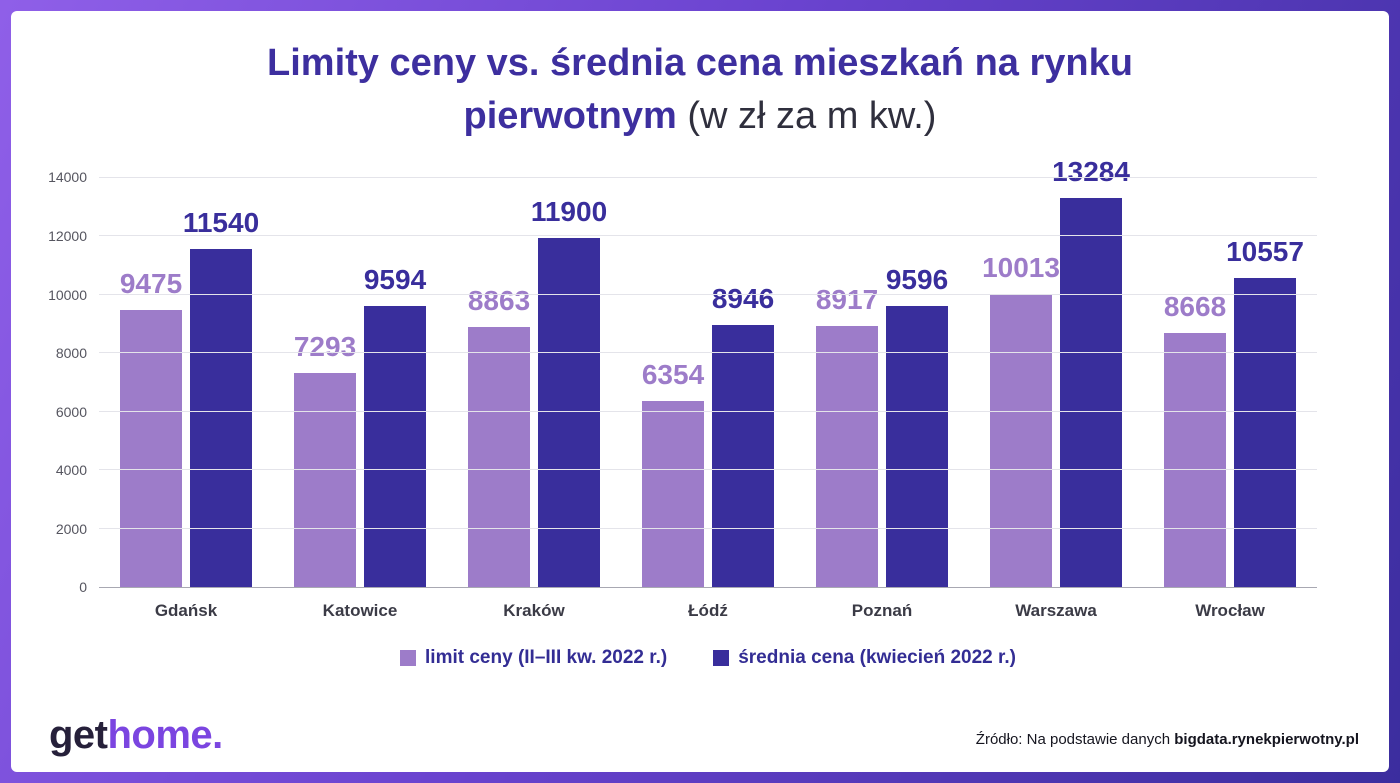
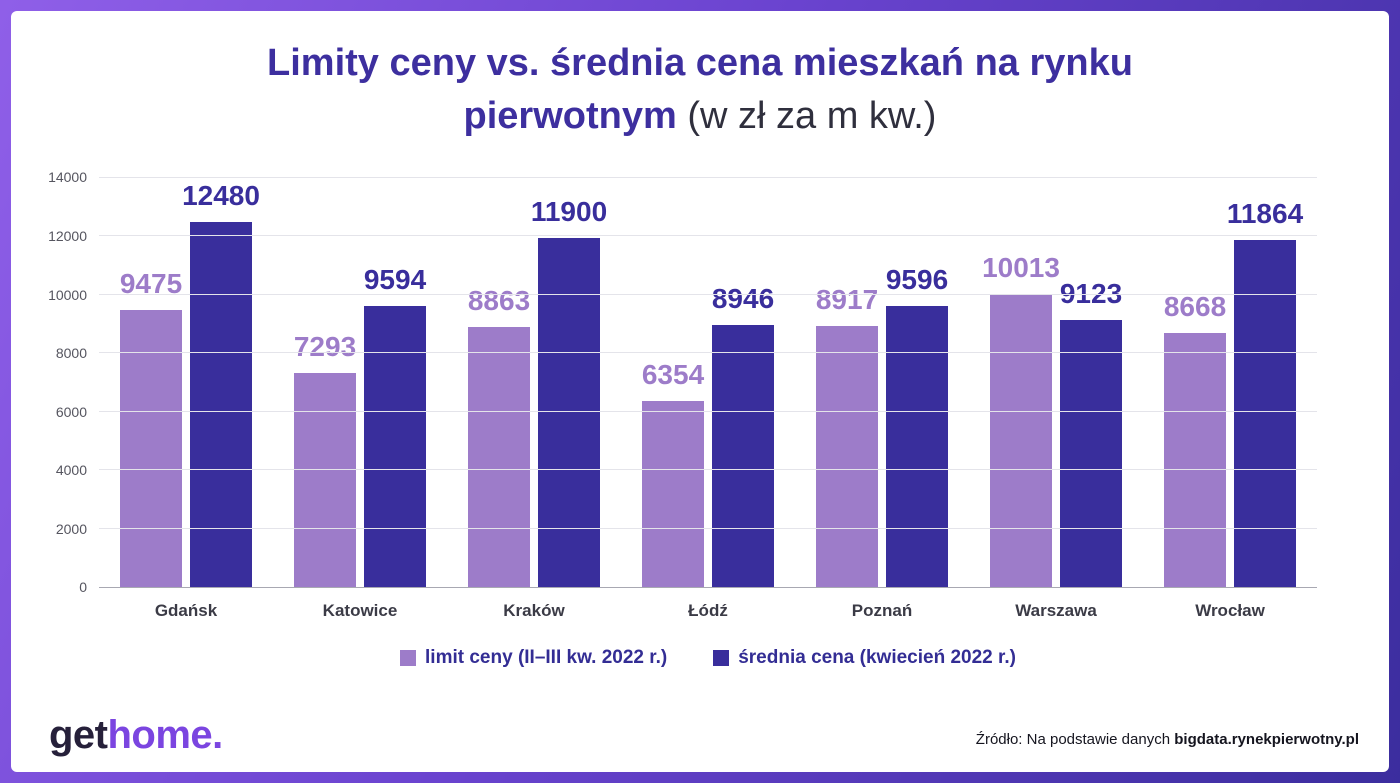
średnia cena (kwiecień 2022 r.)/Gdańsk: 11540 -> 12480
średnia cena (kwiecień 2022 r.)/Warszawa: 13284 -> 9123
średnia cena (kwiecień 2022 r.)/Wrocław: 10557 -> 11864
